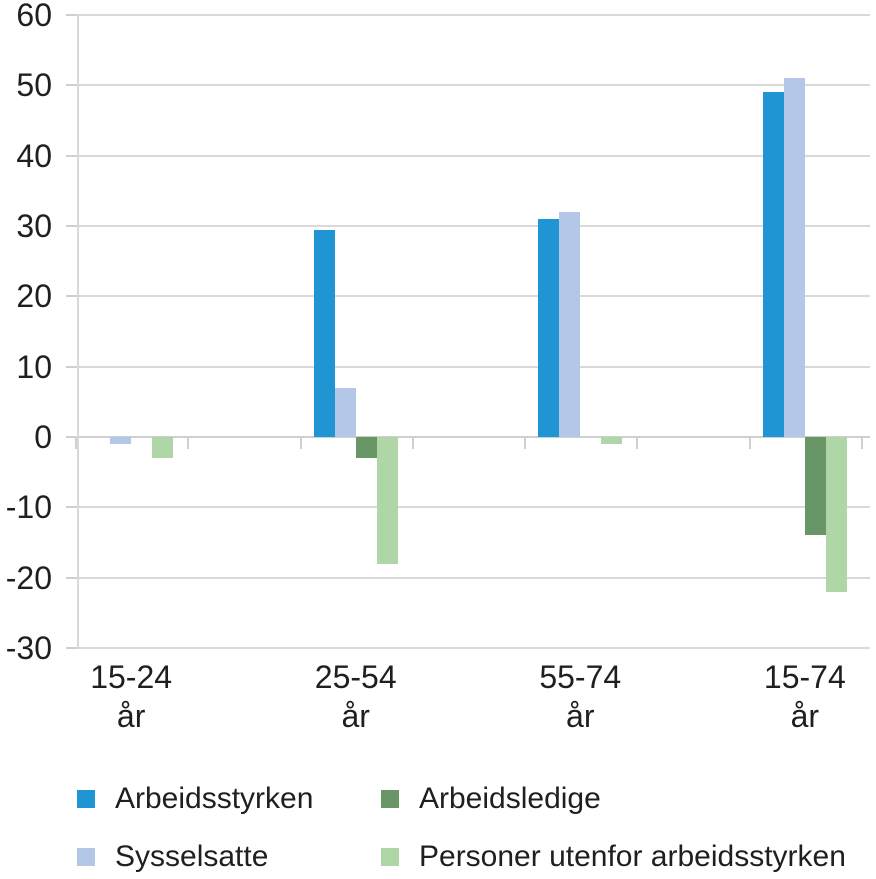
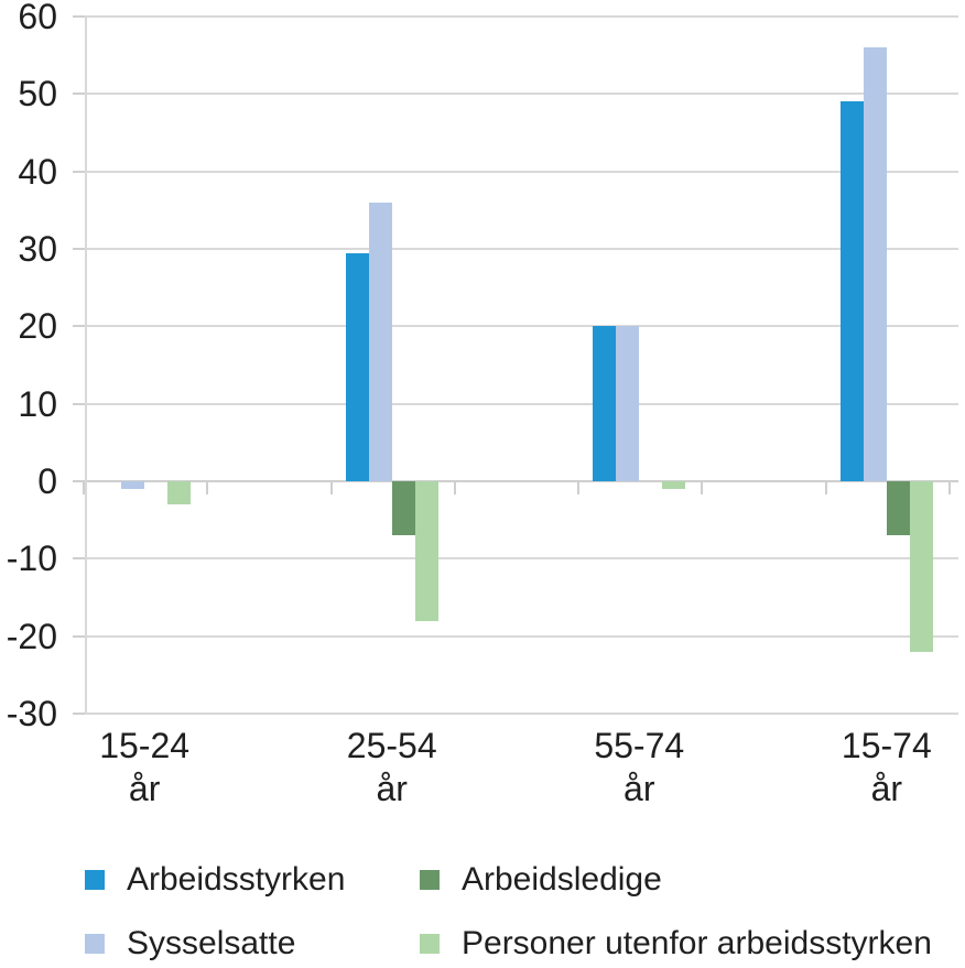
Sysselsatte/25-54 år: 7 -> 36
Arbeidsledige/25-54 år: -3 -> -7
Arbeidsstyrken/55-74 år: 31 -> 20
Sysselsatte/55-74 år: 32 -> 20
Sysselsatte/15-74 år: 51 -> 56
Arbeidsledige/15-74 år: -14 -> -7
